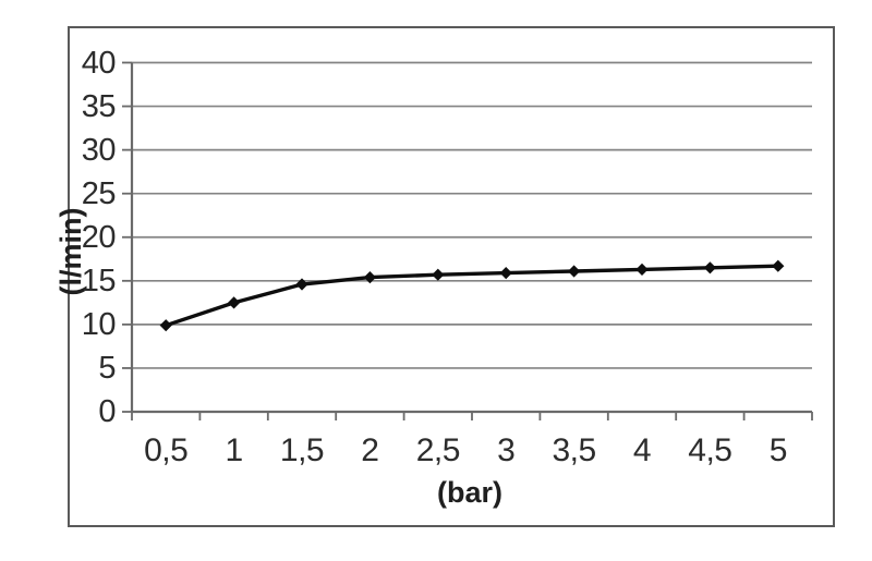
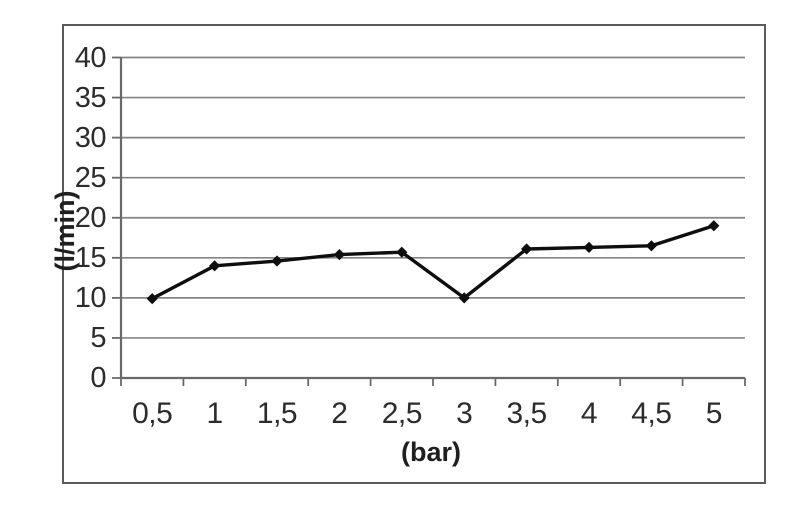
1: 12 -> 14
3: 16 -> 10
5: 17 -> 19
